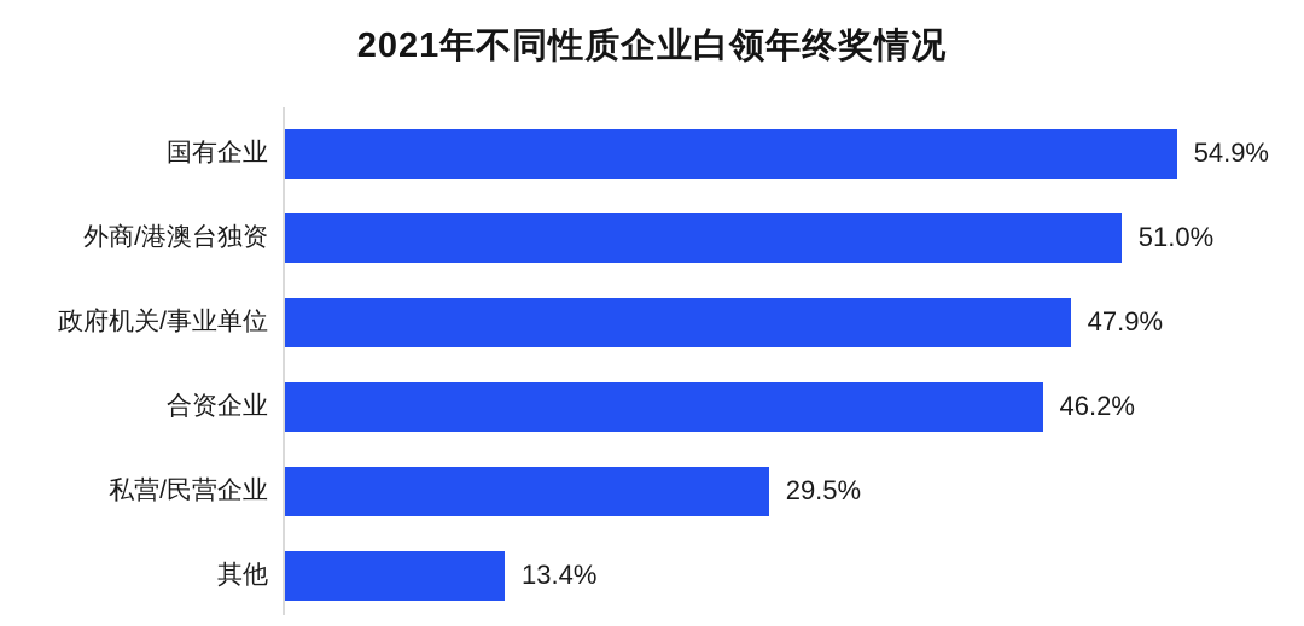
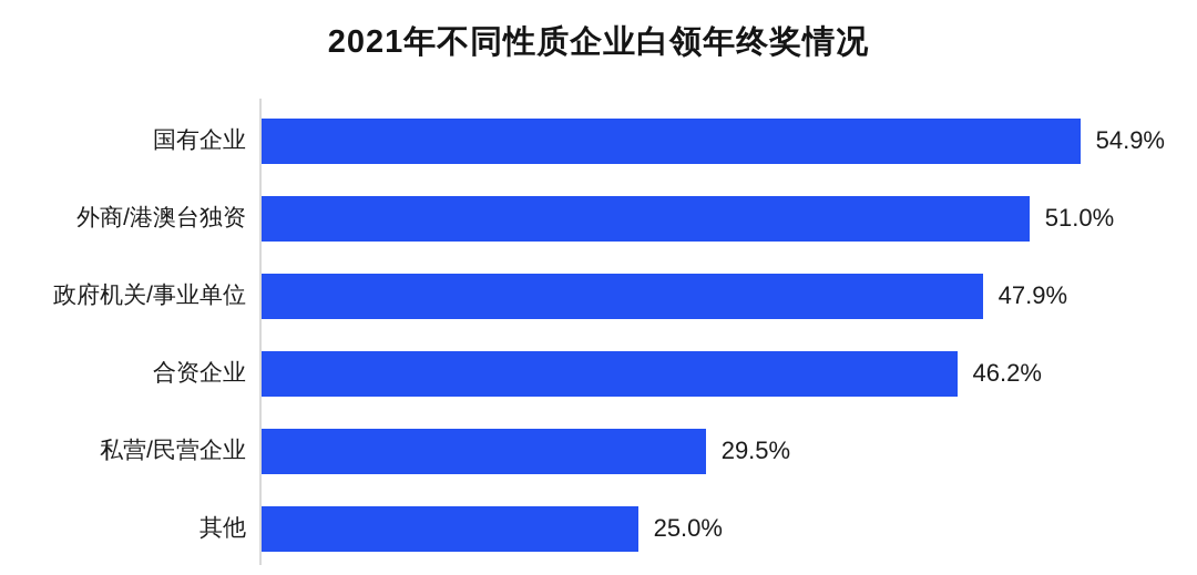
其他: 13.4% -> 25.0%
